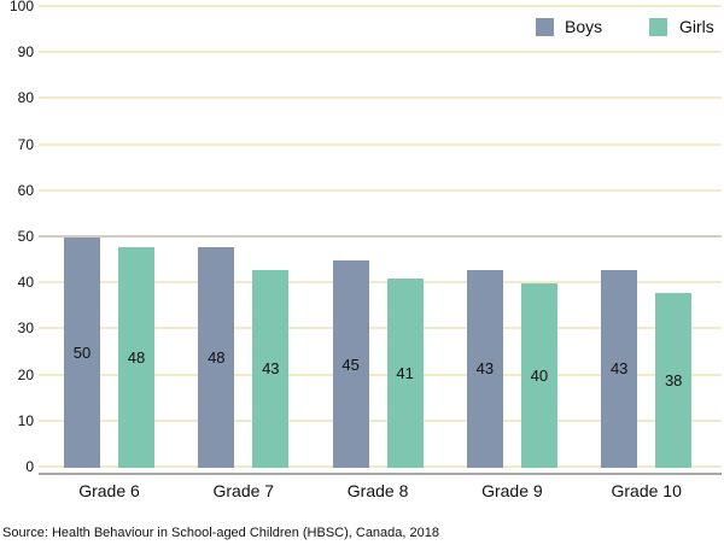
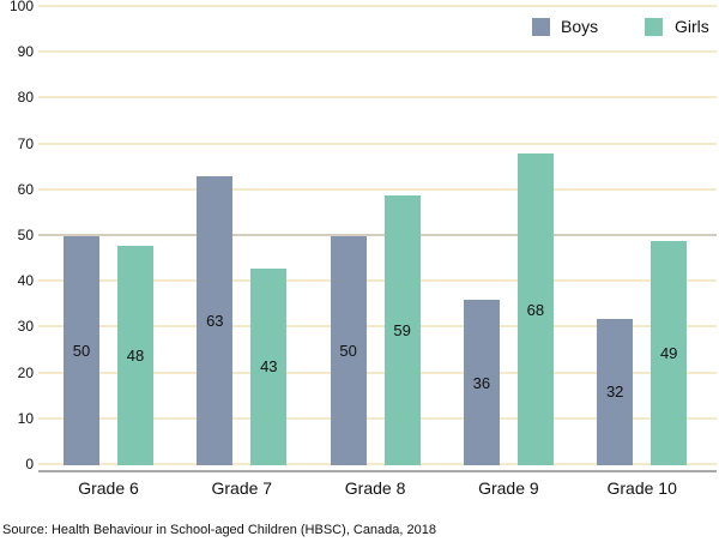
Boys/Grade 7: 48 -> 63
Boys/Grade 8: 45 -> 50
Girls/Grade 8: 41 -> 59
Boys/Grade 9: 43 -> 36
Girls/Grade 9: 40 -> 68
Boys/Grade 10: 43 -> 32
Girls/Grade 10: 38 -> 49
